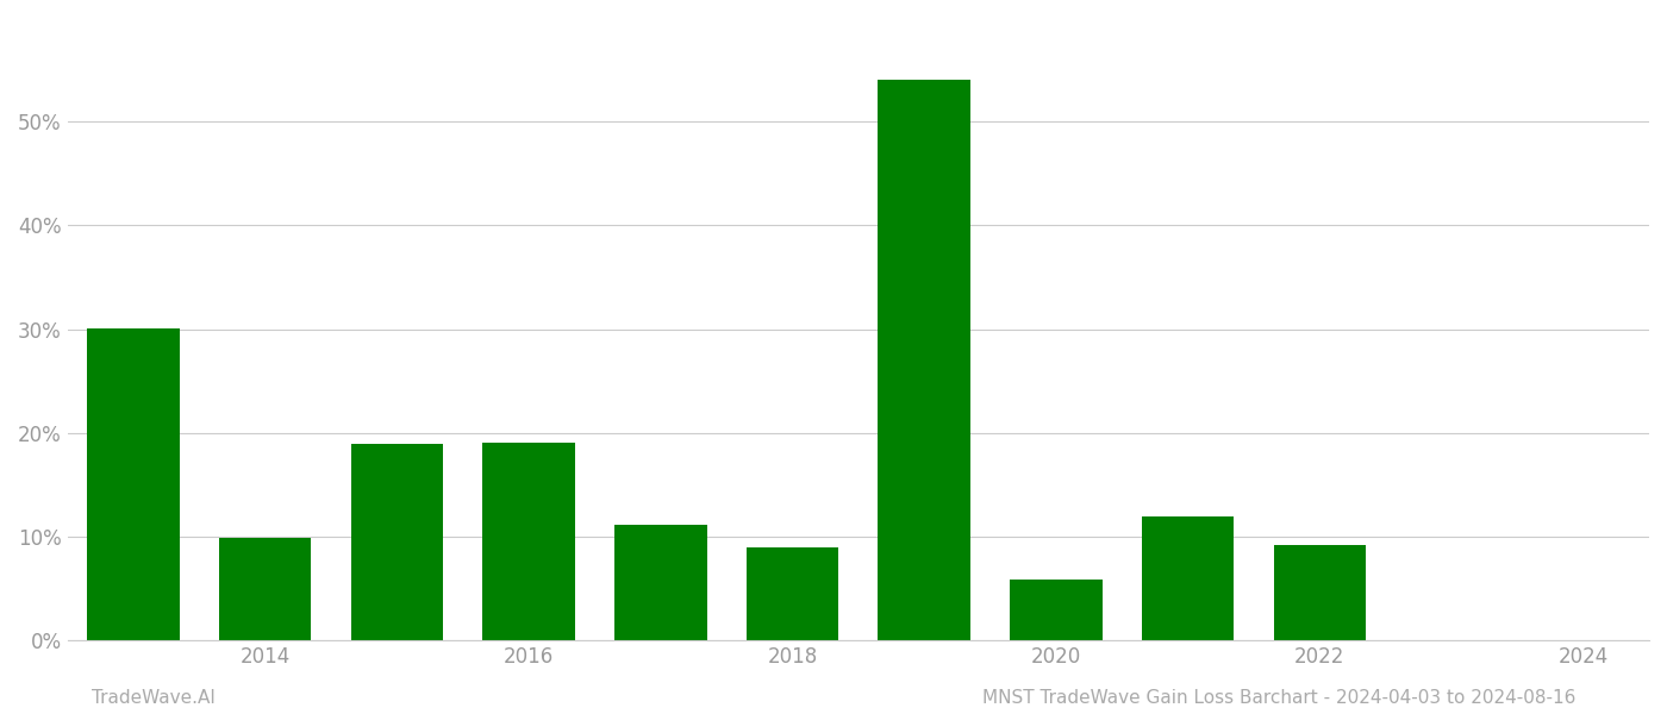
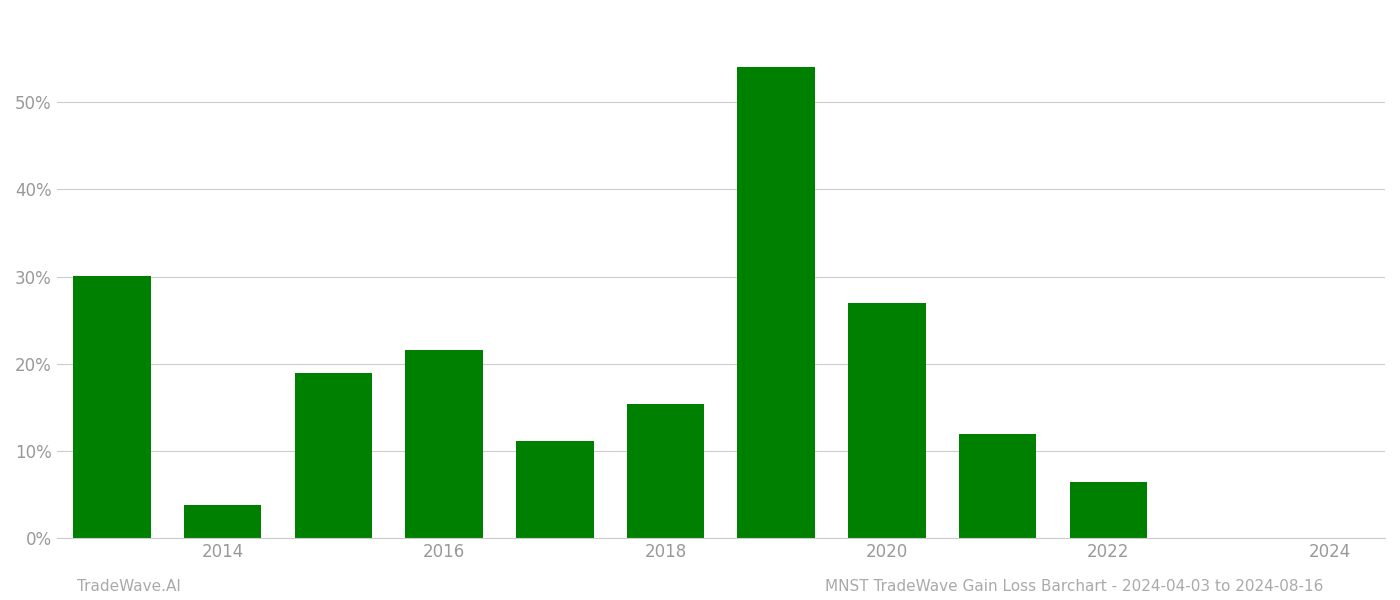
2014: 9.9% -> 3.8%
2016: 19.1% -> 21.6%
2018: 9.0% -> 15.4%
2020: 5.9% -> 27.0%
2022: 9.2% -> 6.4%
